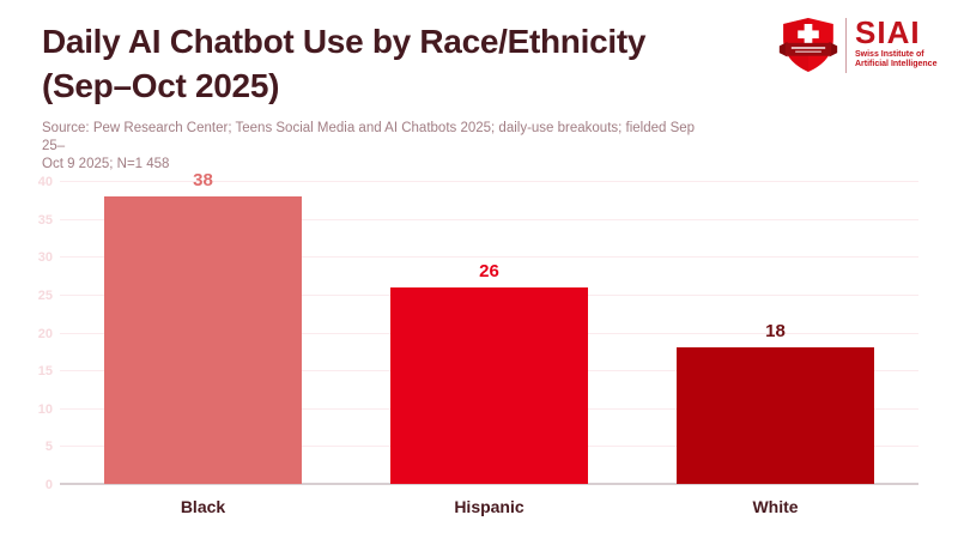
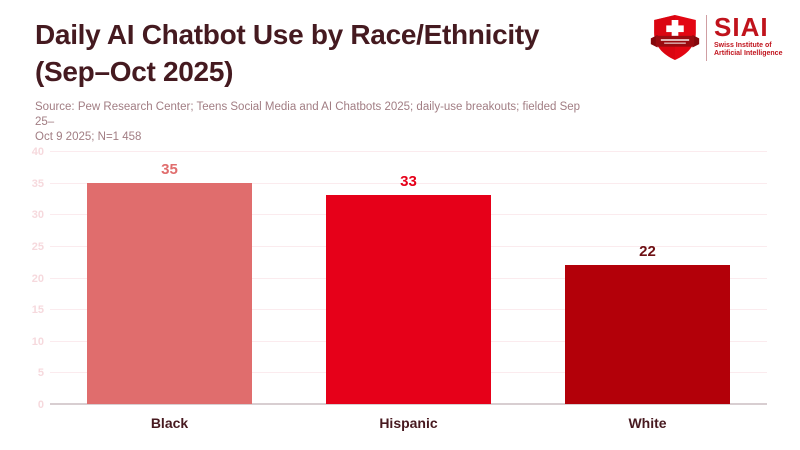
Black: 38 -> 35
Hispanic: 26 -> 33
White: 18 -> 22
